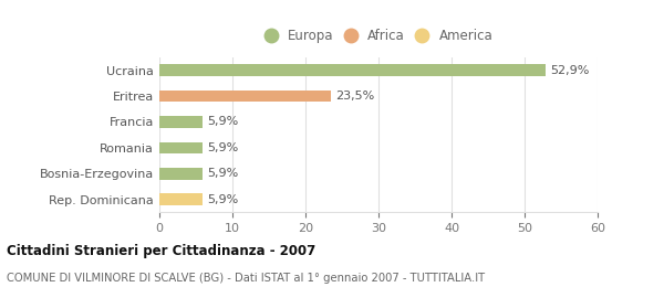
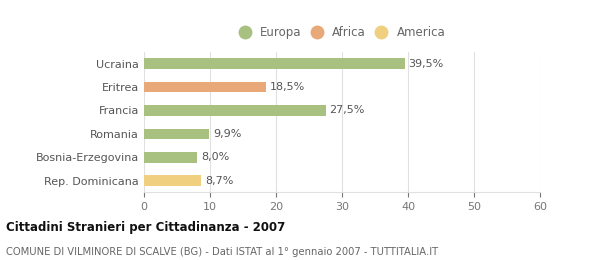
Ucraina: 52,9% -> 39,5%
Eritrea: 23,5% -> 18,5%
Francia: 5,9% -> 27,5%
Romania: 5,9% -> 9,9%
Bosnia-Erzegovina: 5,9% -> 8,0%
Rep. Dominicana: 5,9% -> 8,7%
